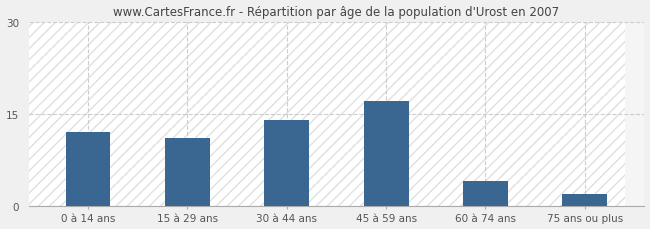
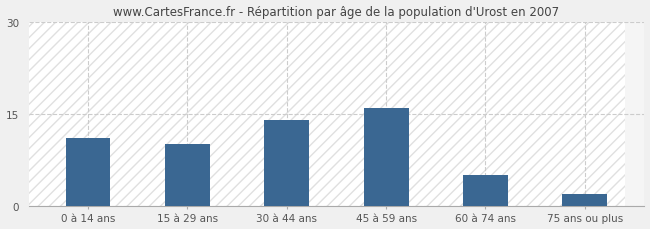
0 à 14 ans: 12 -> 11
15 à 29 ans: 11 -> 10
45 à 59 ans: 17 -> 16
60 à 74 ans: 4 -> 5
